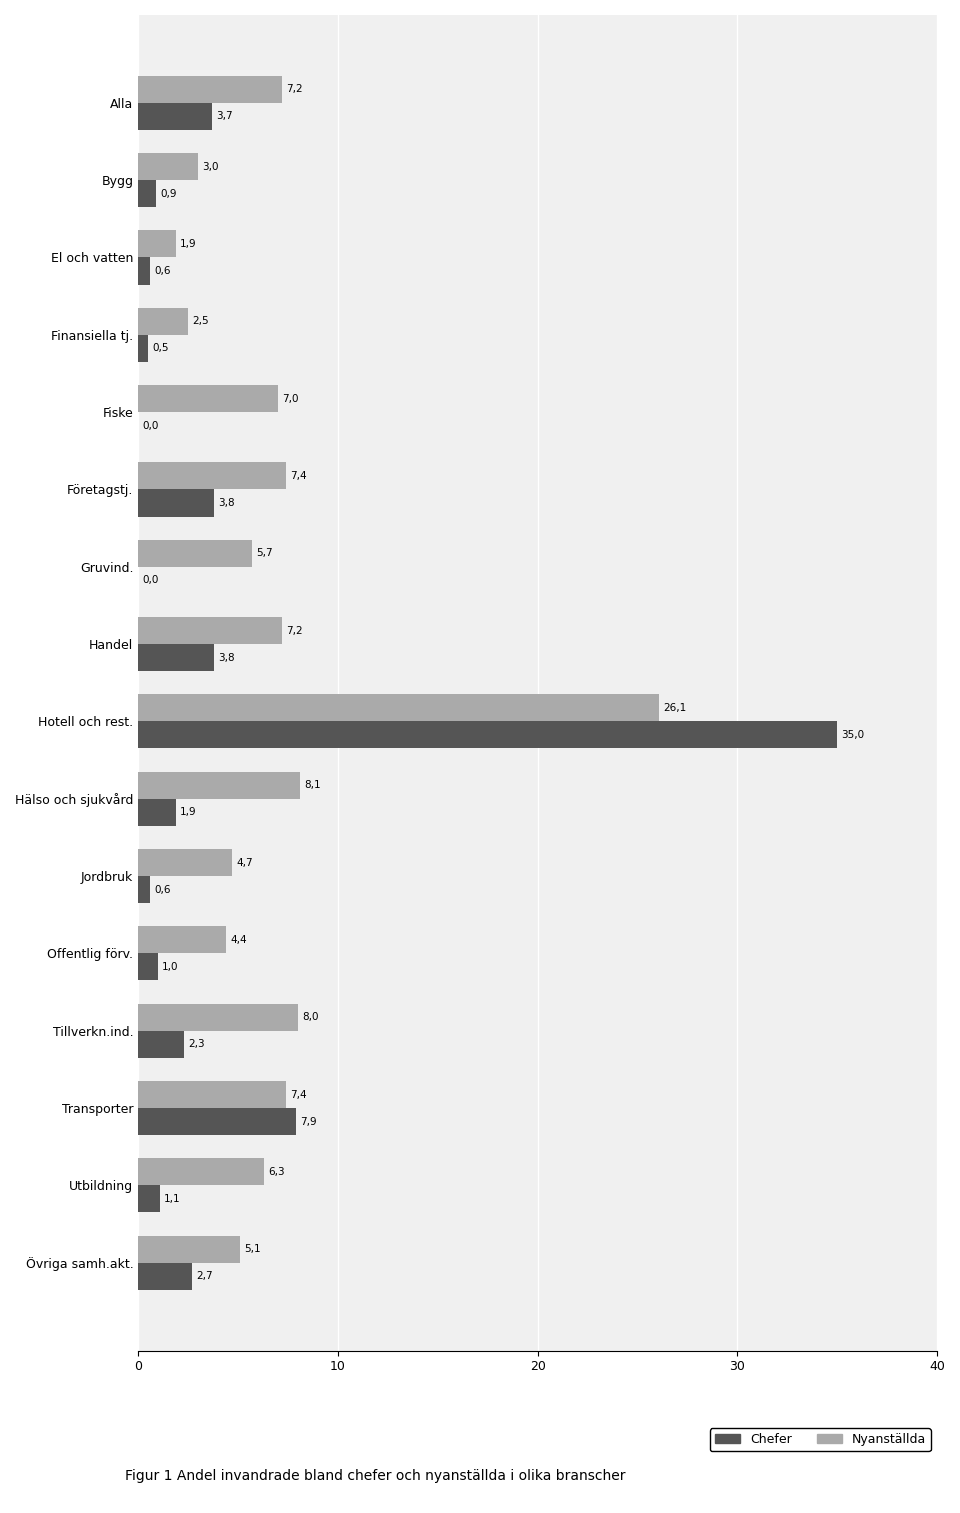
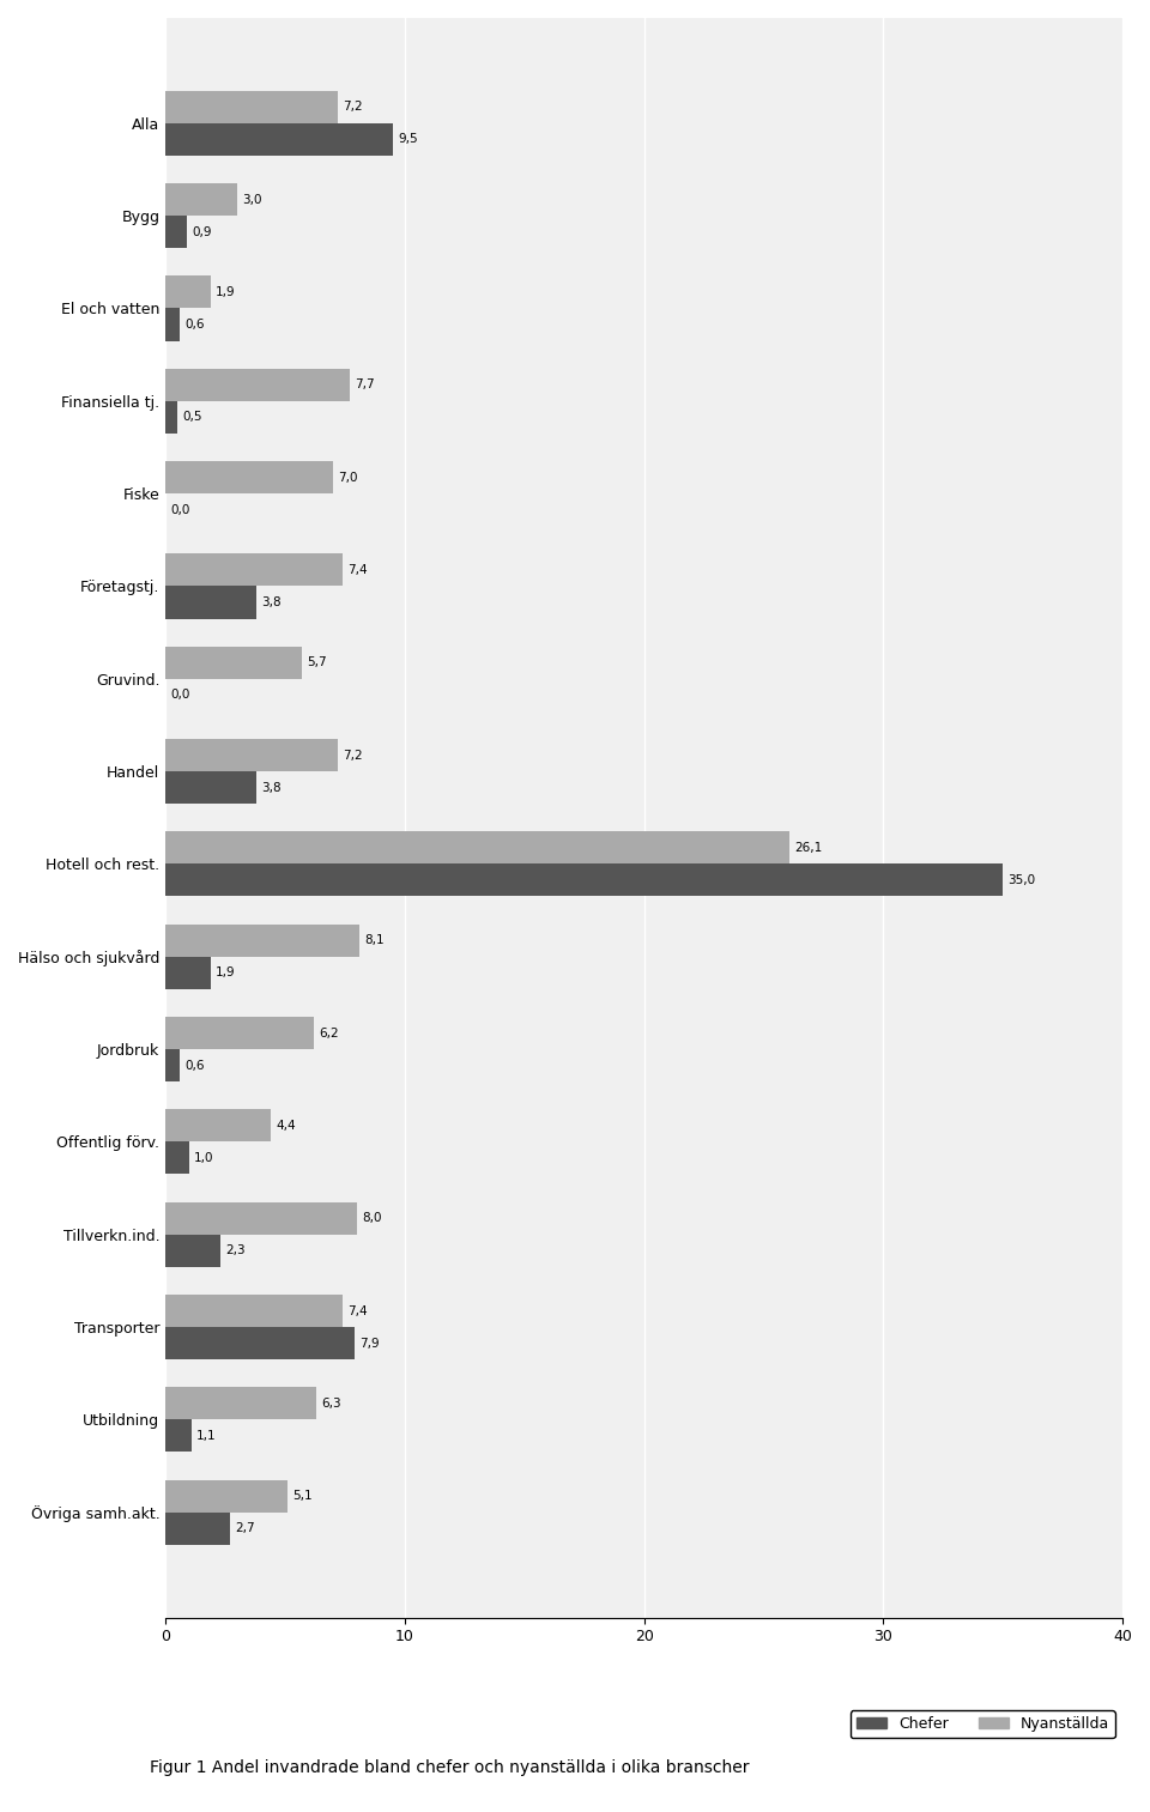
Chefer/Alla: 3,7 -> 9,5
Nyanställda/Finansiella tj.: 2,5 -> 7,7
Nyanställda/Jordbruk: 4,7 -> 6,2
